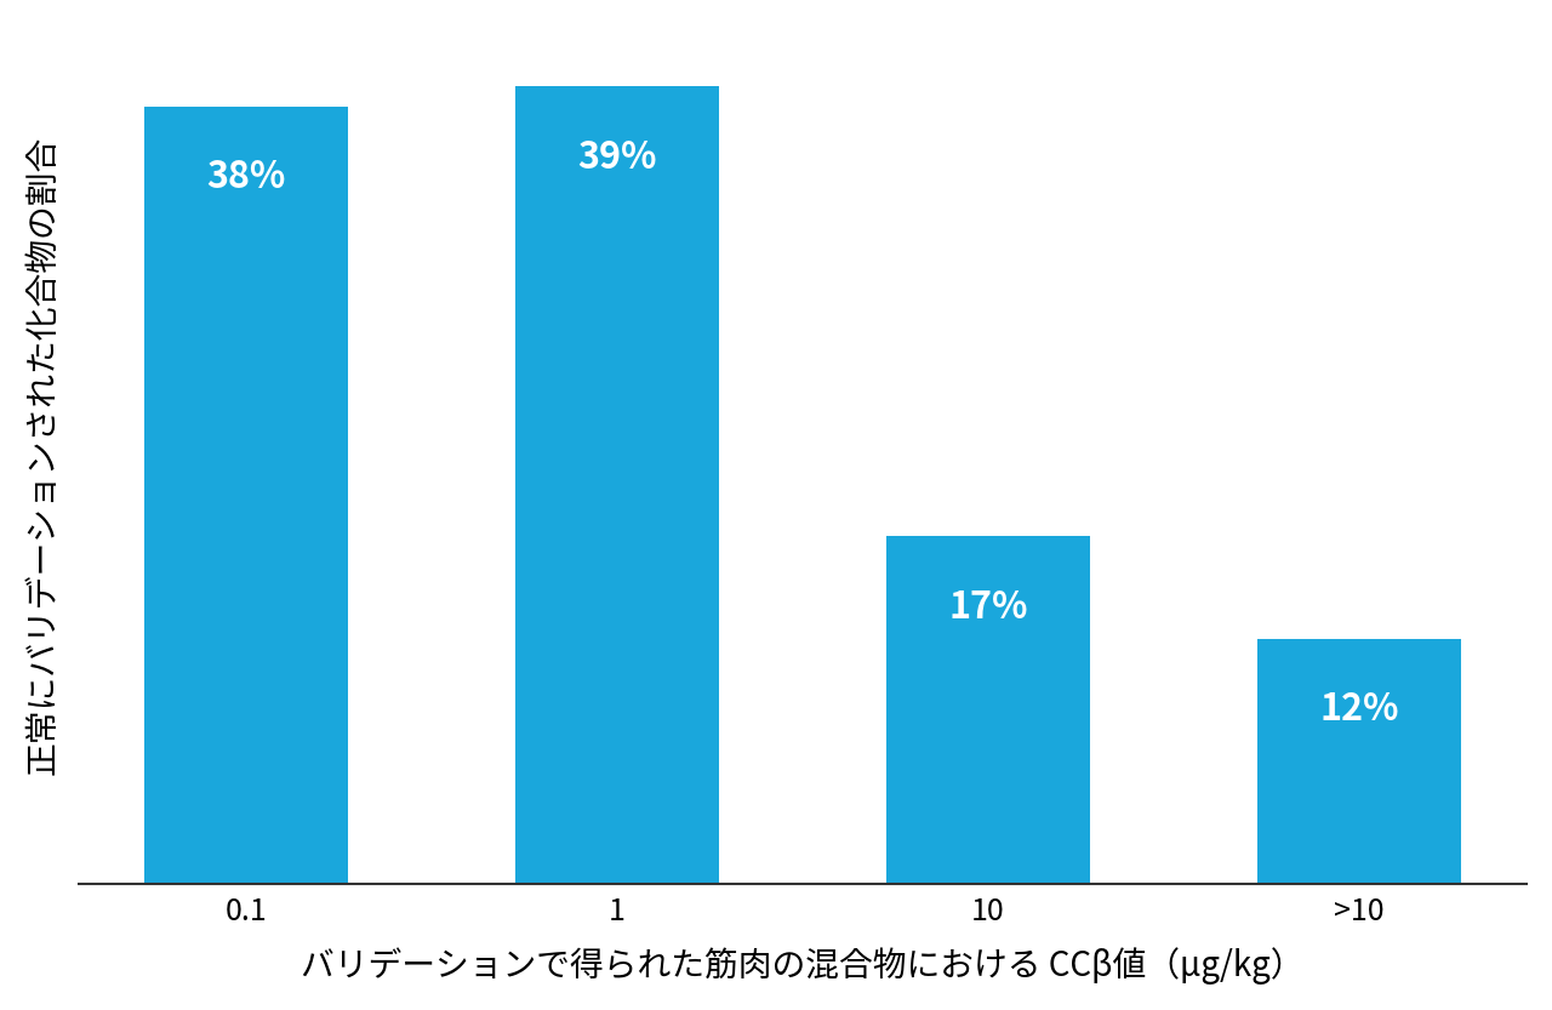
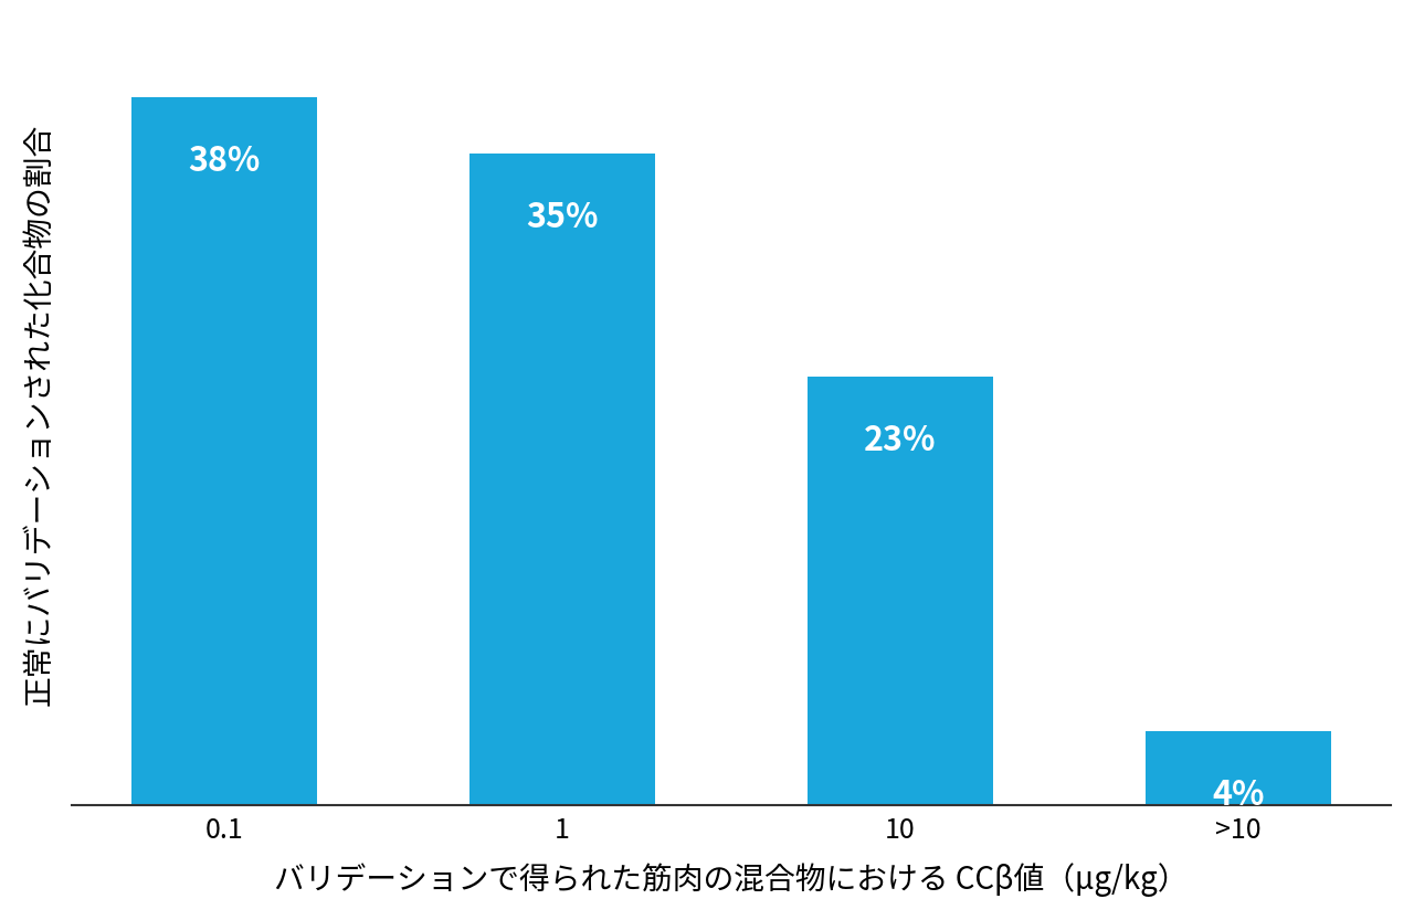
1: 39% -> 35%
10: 17% -> 23%
>10: 12% -> 4%
